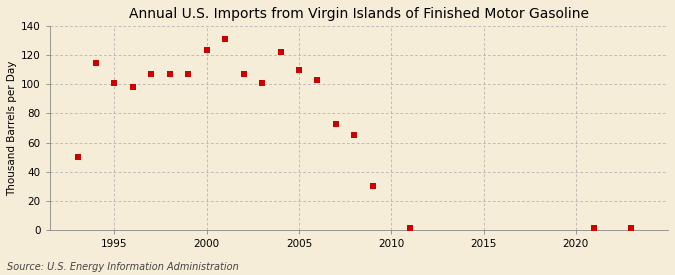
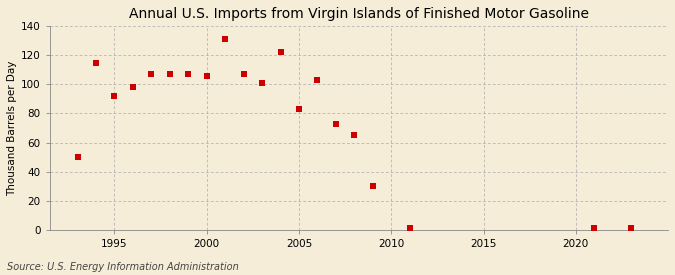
1995: 101 -> 92
2000: 124 -> 106
2005: 110 -> 83
